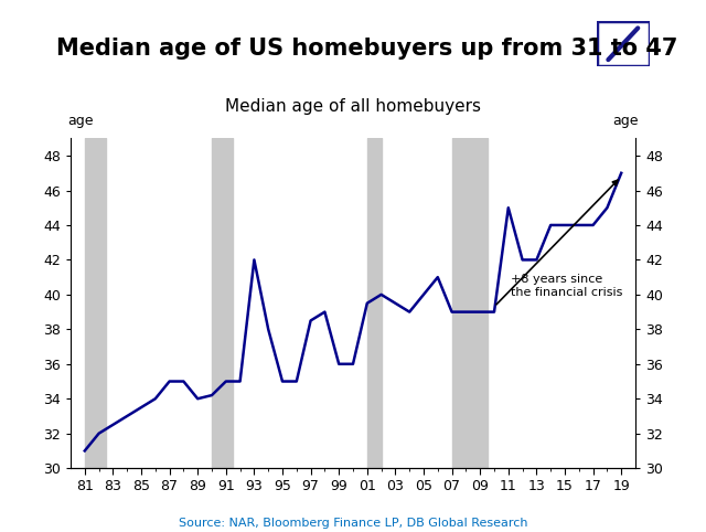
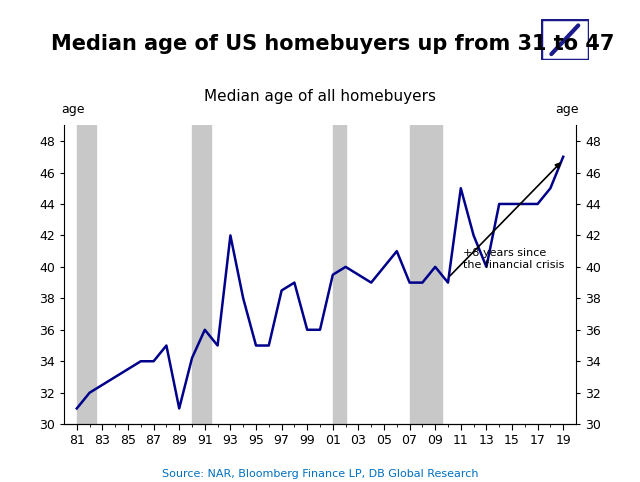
87: 35.0 -> 34.0
89: 34.0 -> 31.0
91: 35.0 -> 36.0
09: 39.0 -> 40.0
13: 42.0 -> 40.0
